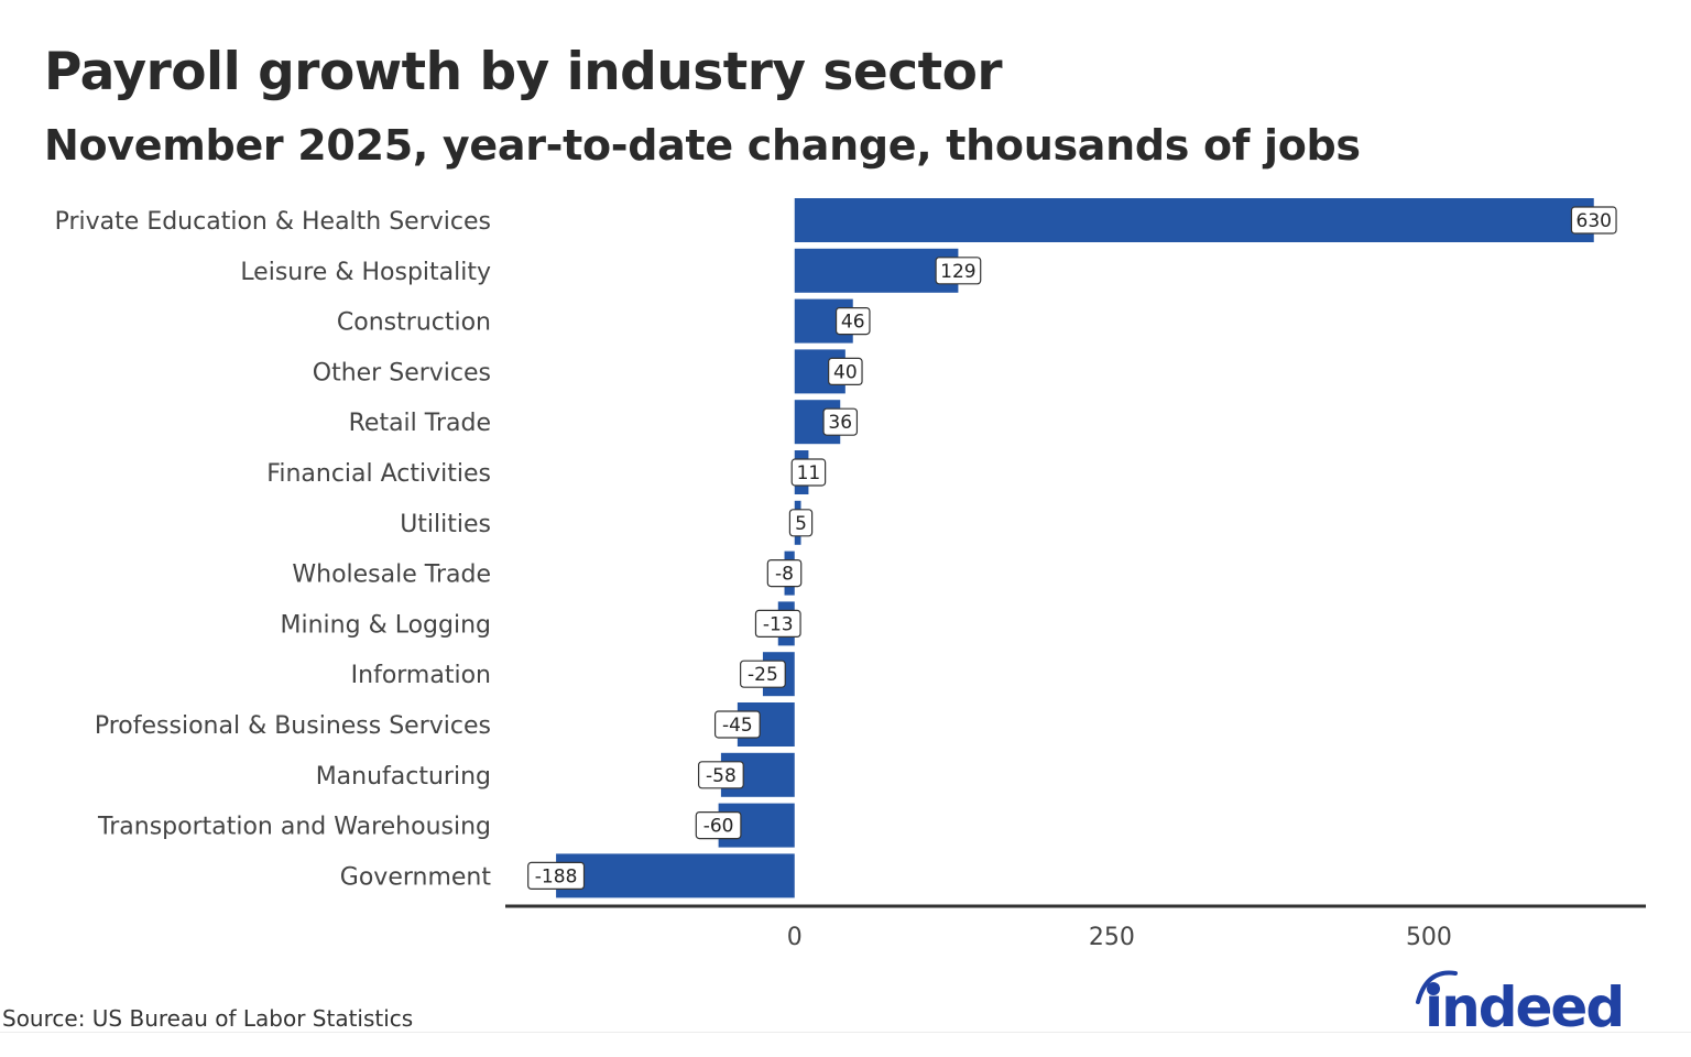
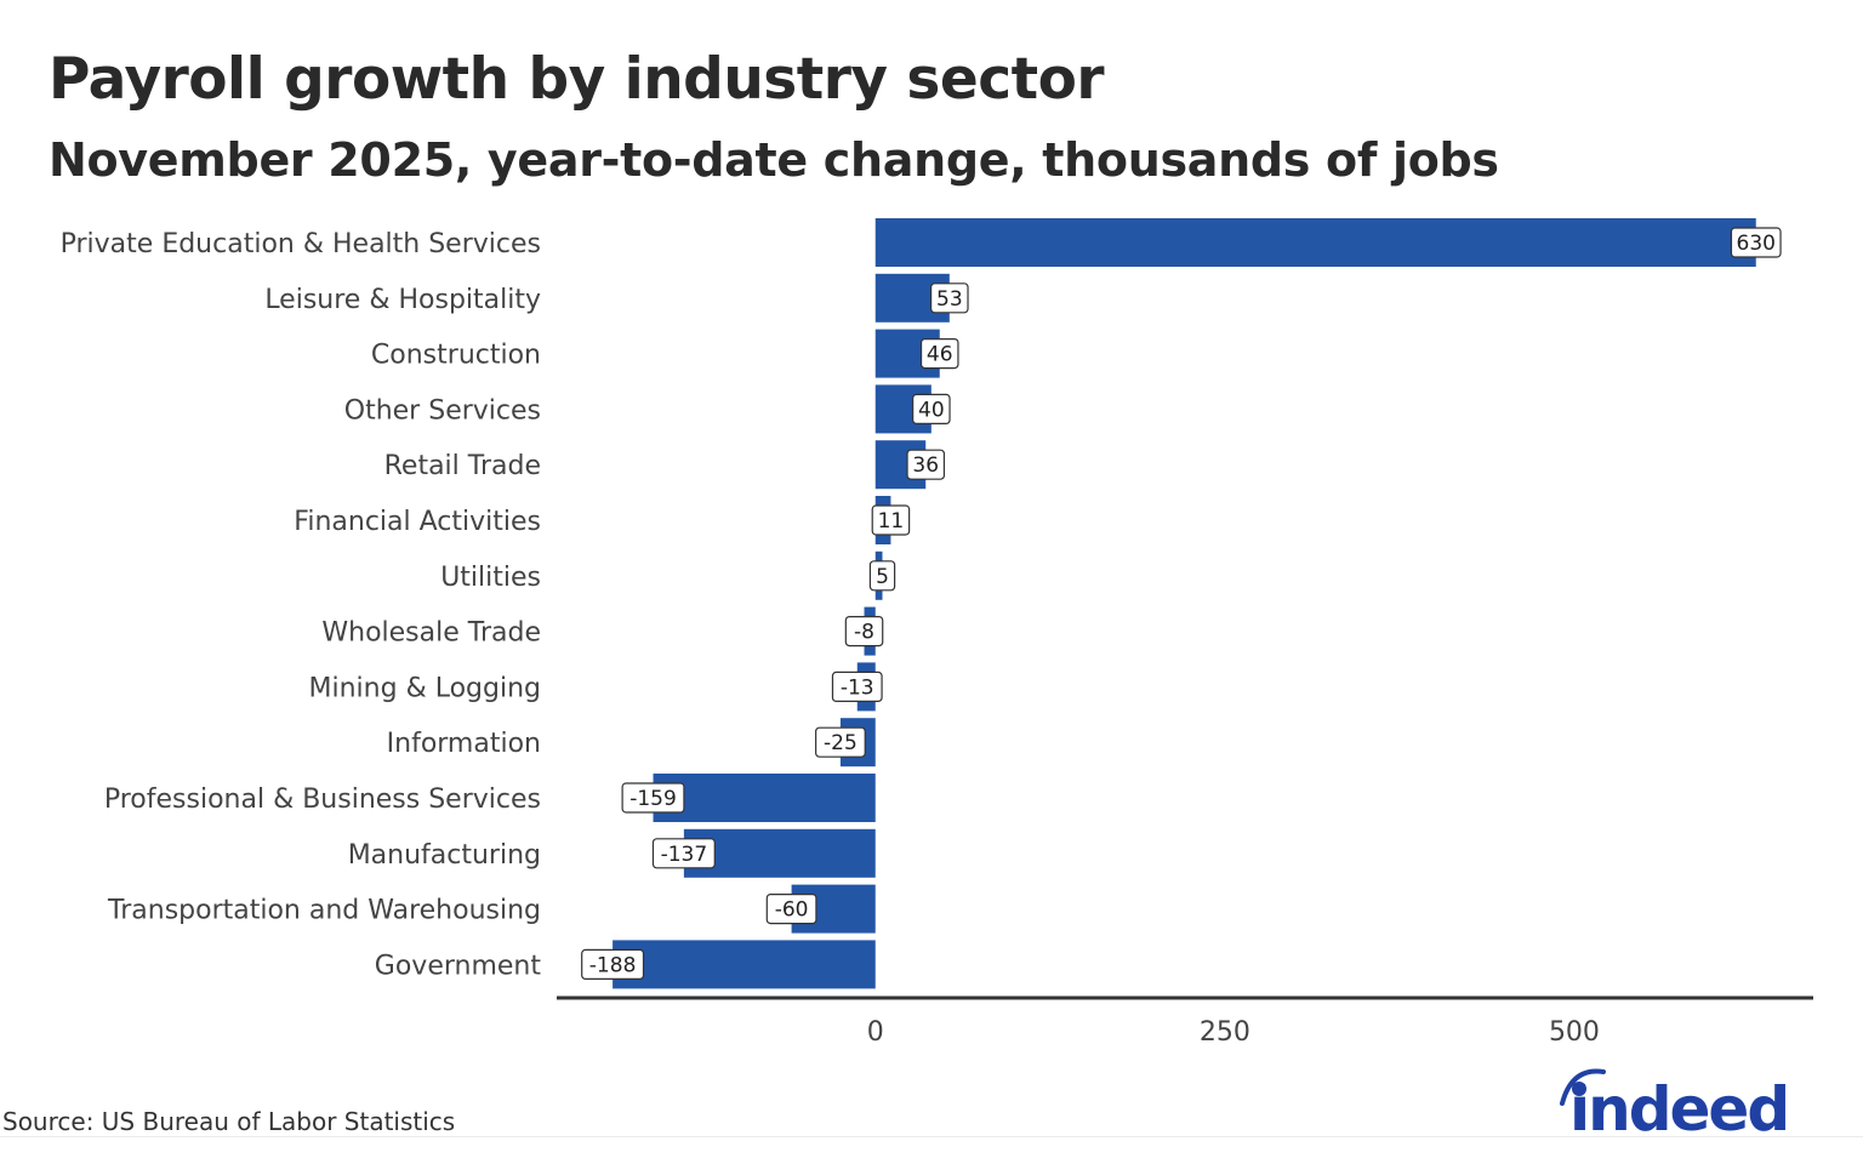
Leisure & Hospitality: 129 -> 53
Professional & Business Services: -45 -> -159
Manufacturing: -58 -> -137
